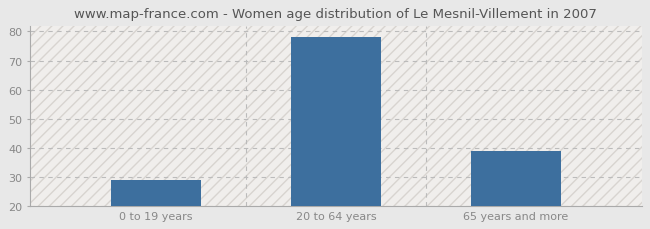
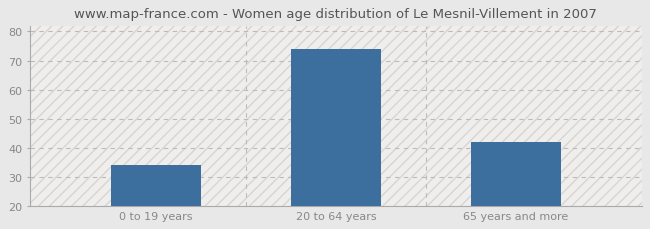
0 to 19 years: 29 -> 34
20 to 64 years: 78 -> 74
65 years and more: 39 -> 42
